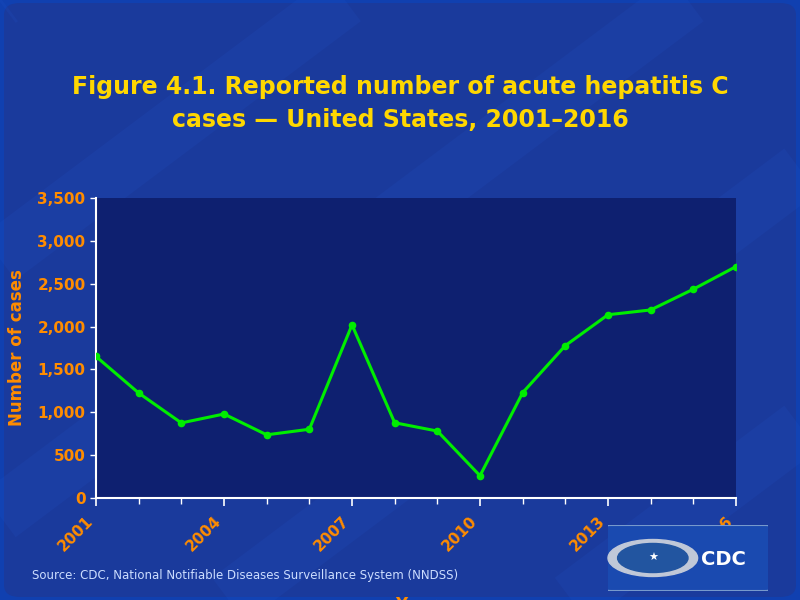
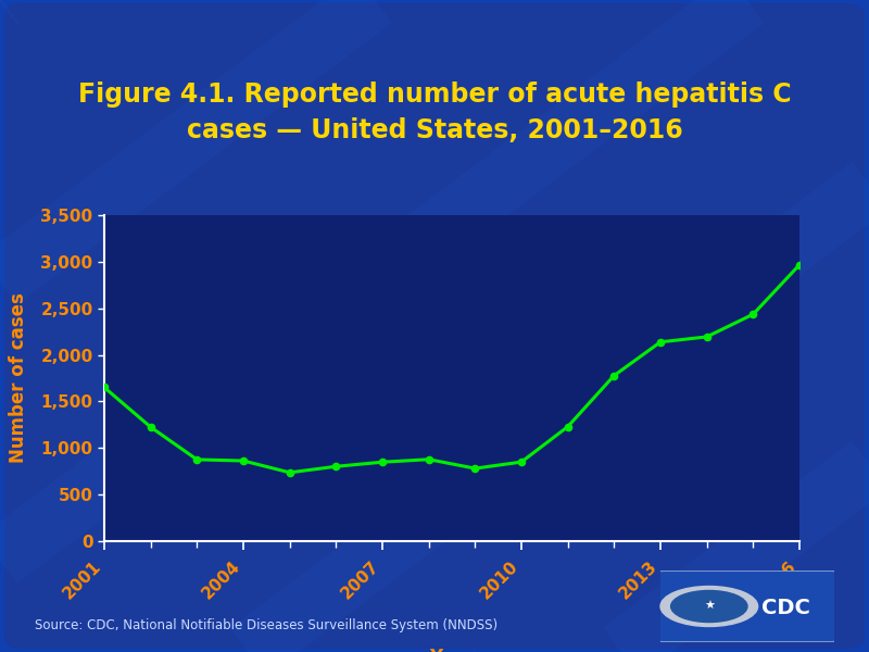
2004: 980 -> 860
2007: 2,020 -> 850
2010: 260 -> 850
2016: 2,700 -> 2,970
